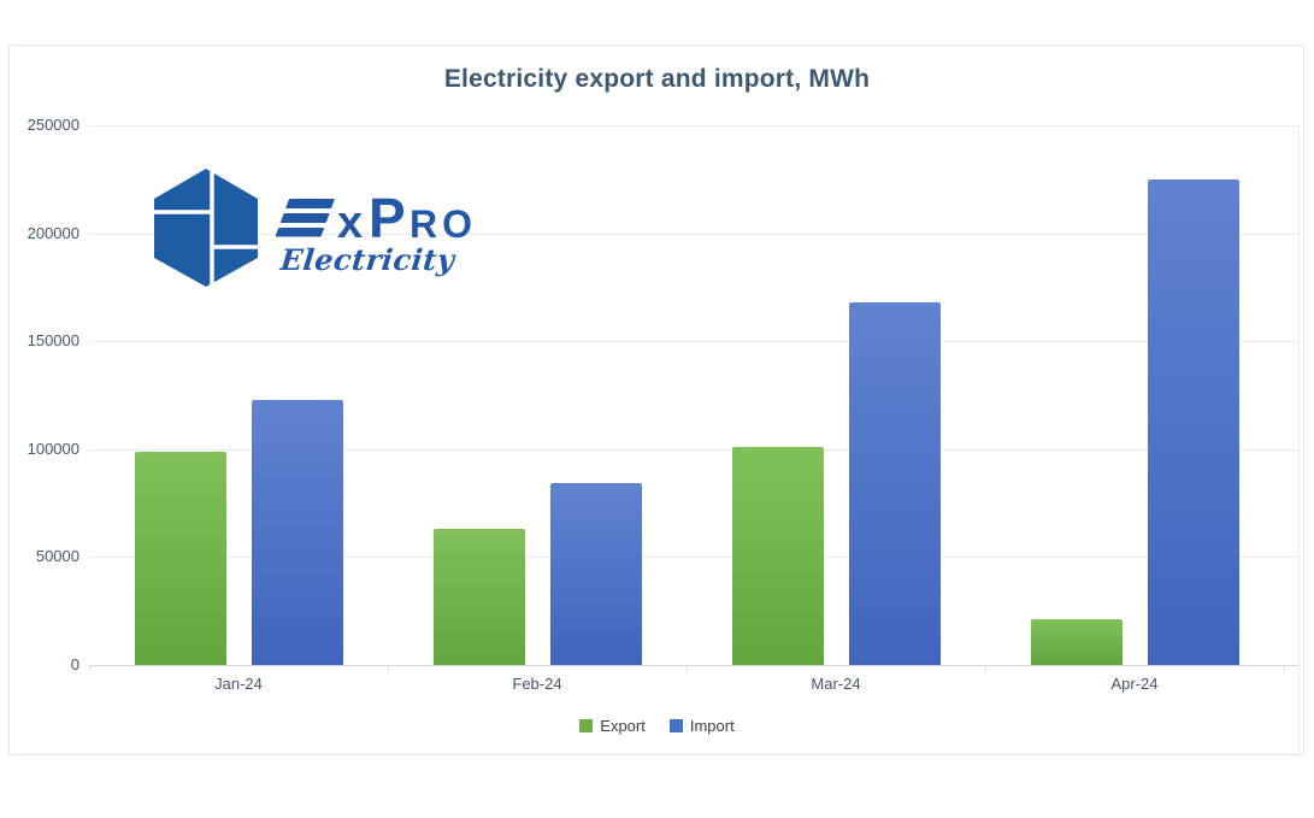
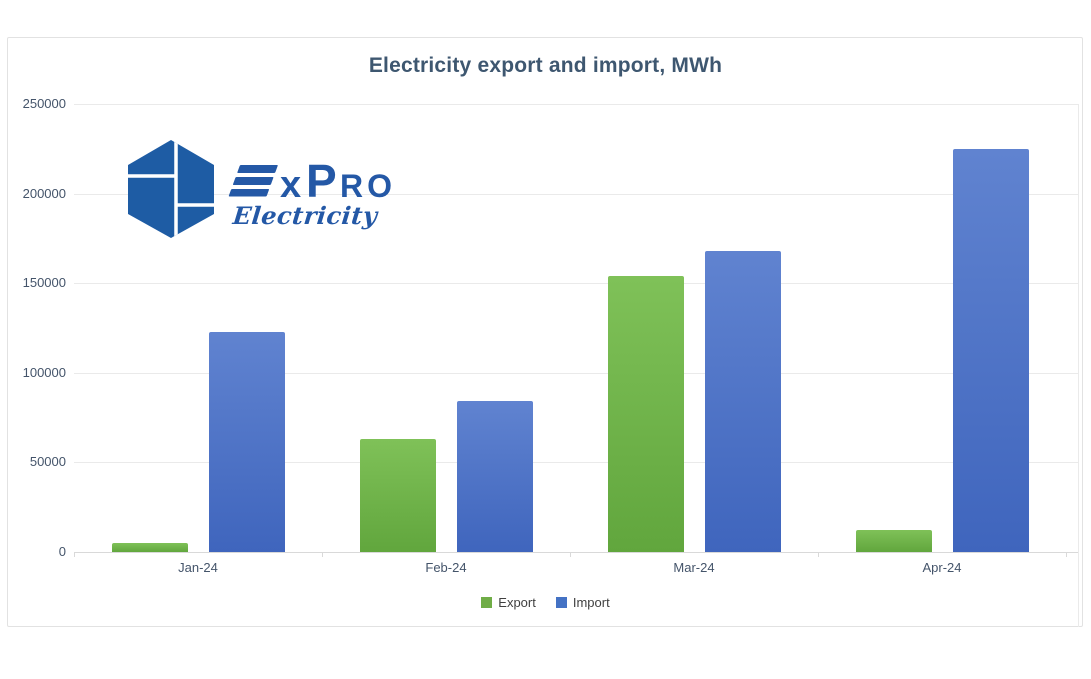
Export/Jan-24: 99000 -> 5000
Export/Mar-24: 101000 -> 154000
Export/Apr-24: 21000 -> 12000
